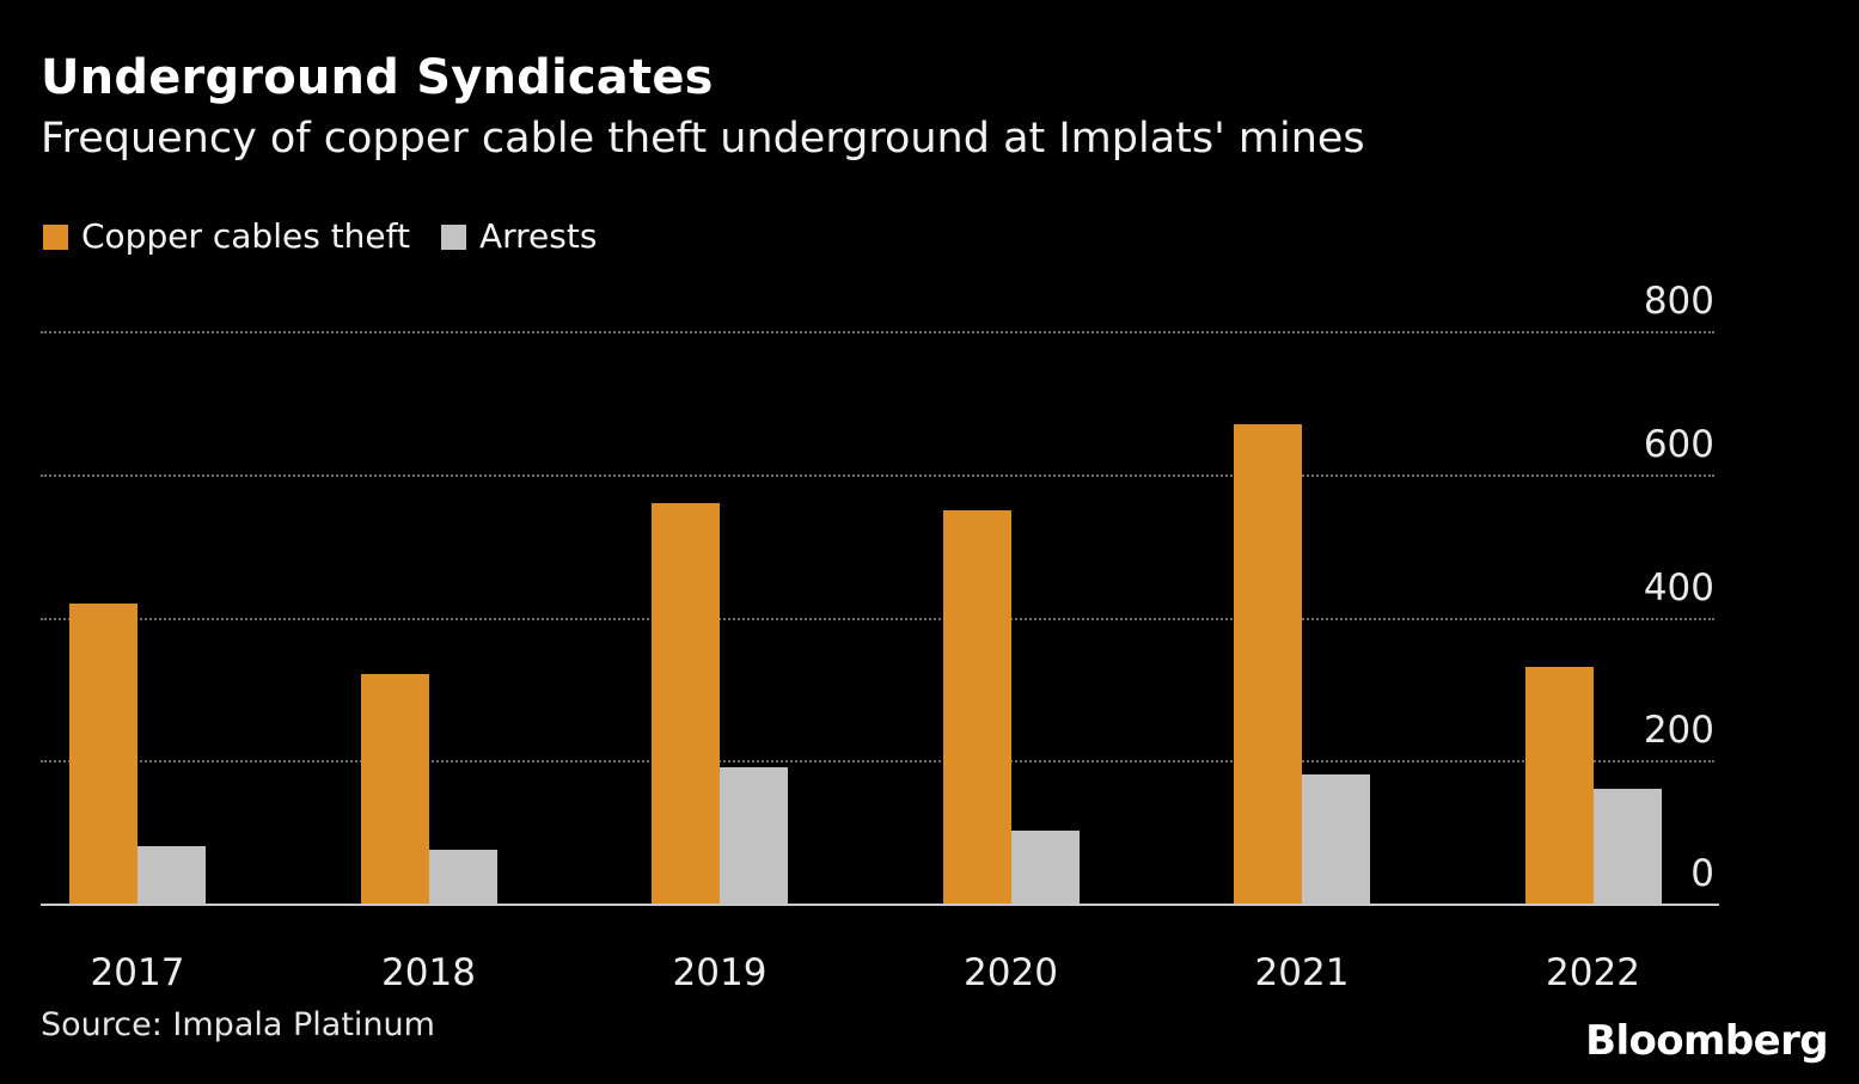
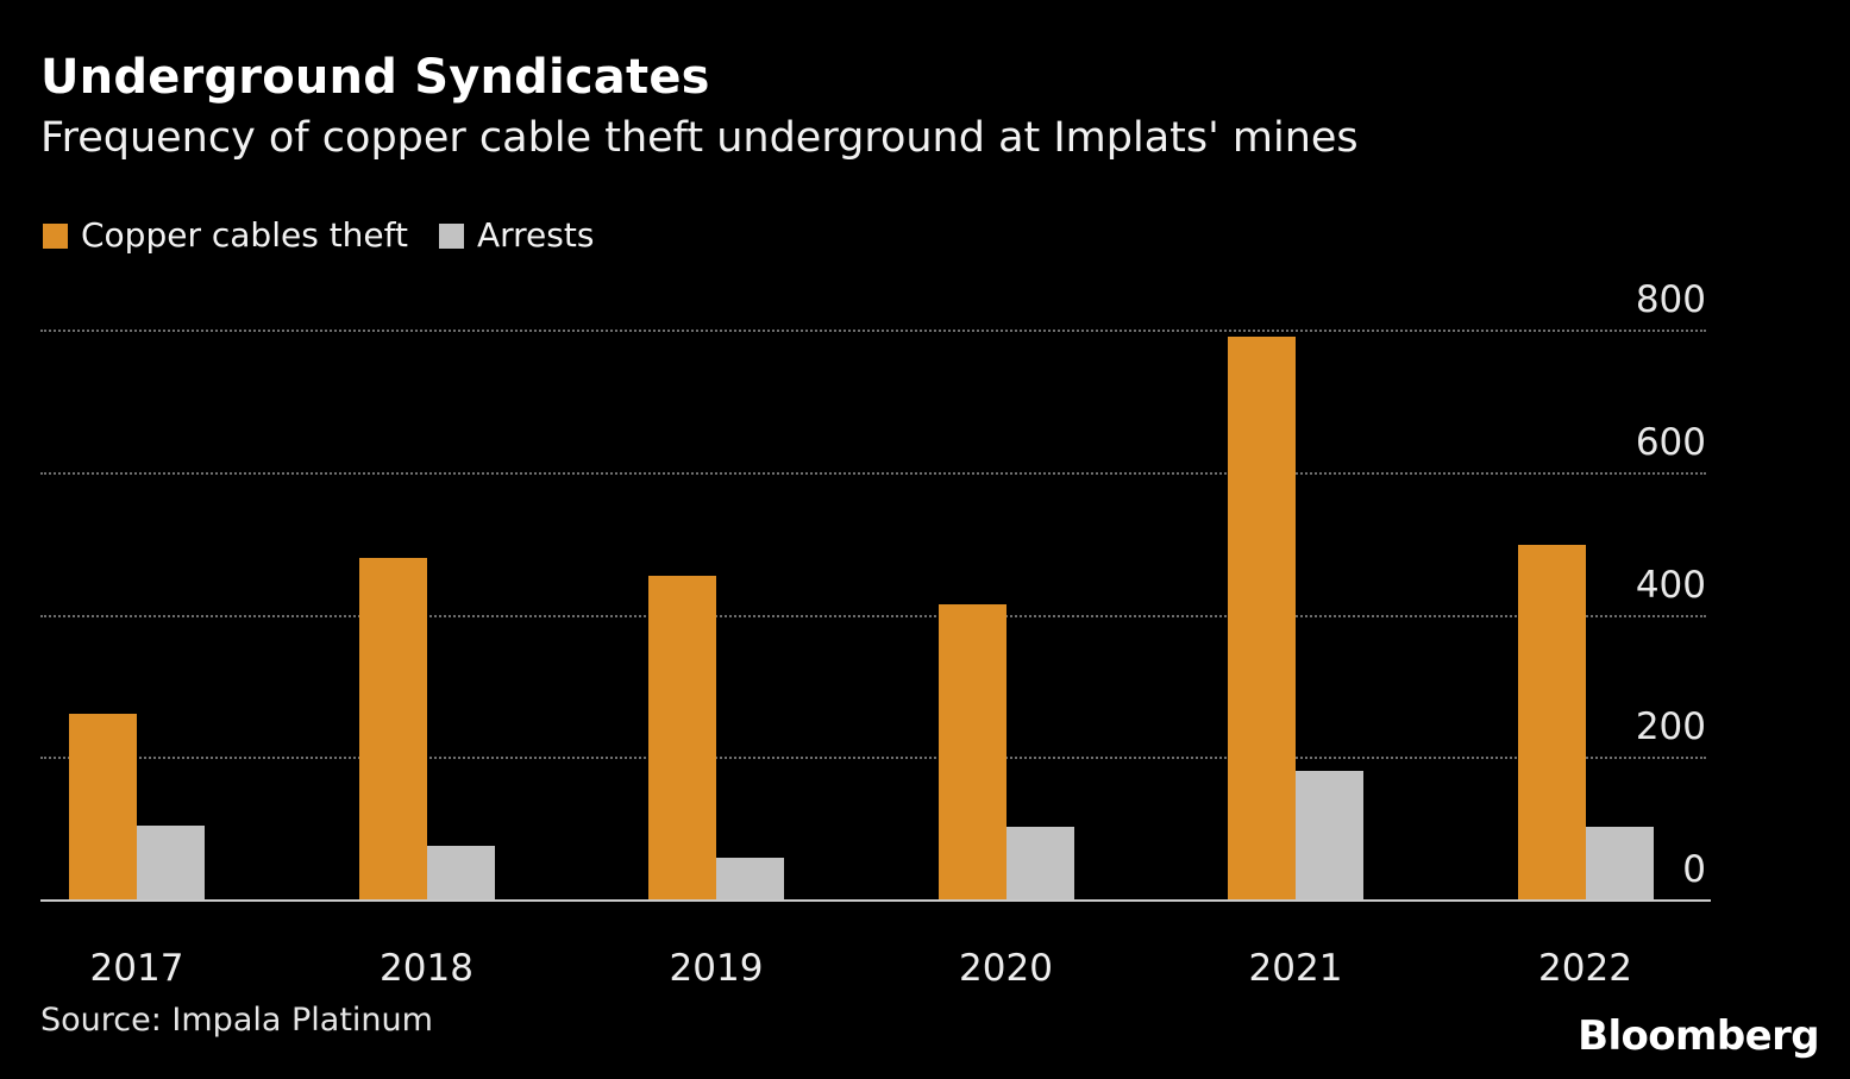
Copper cables theft/2017: 420 -> 260
Arrests/2017: 80 -> 100
Copper cables theft/2018: 320 -> 480
Copper cables theft/2019: 560 -> 460
Arrests/2019: 190 -> 60
Copper cables theft/2020: 550 -> 420
Copper cables theft/2021: 670 -> 790
Copper cables theft/2022: 330 -> 500
Arrests/2022: 160 -> 100
